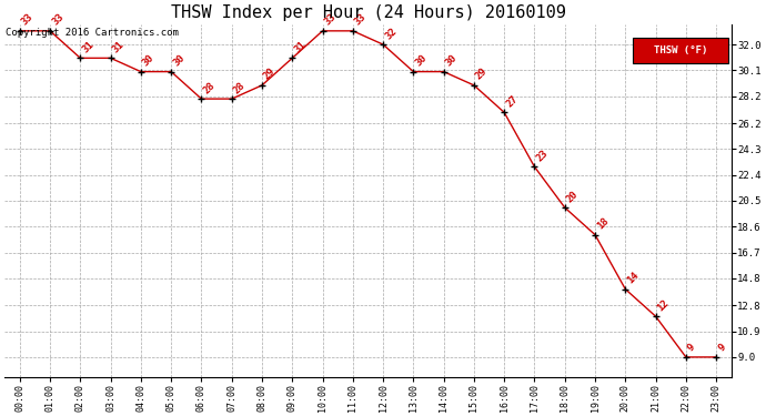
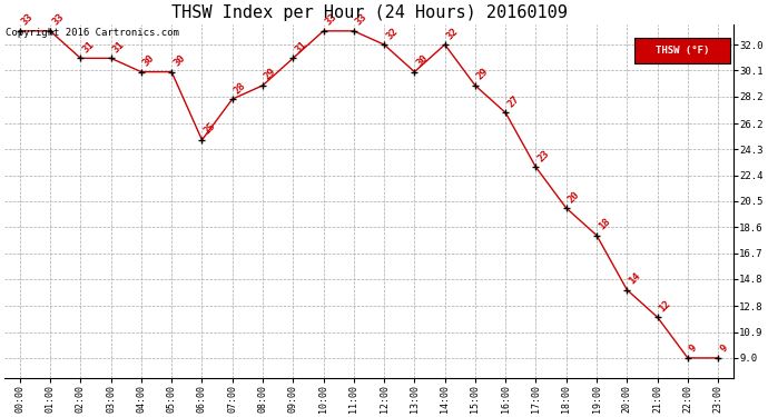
06:00: 28 -> 25
14:00: 30 -> 32
